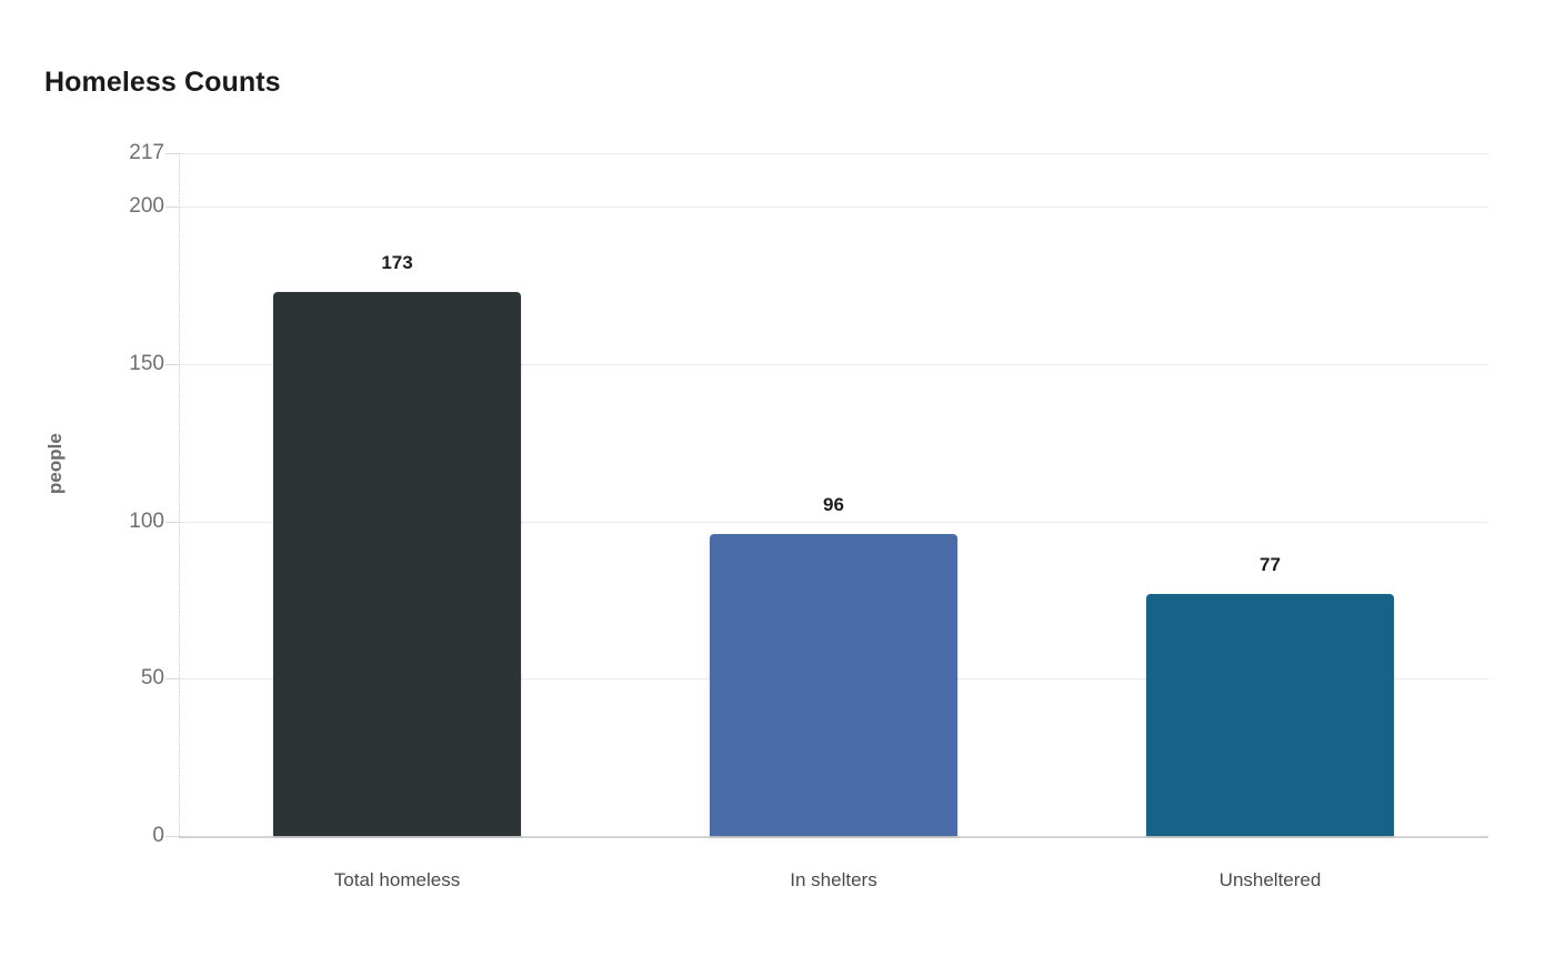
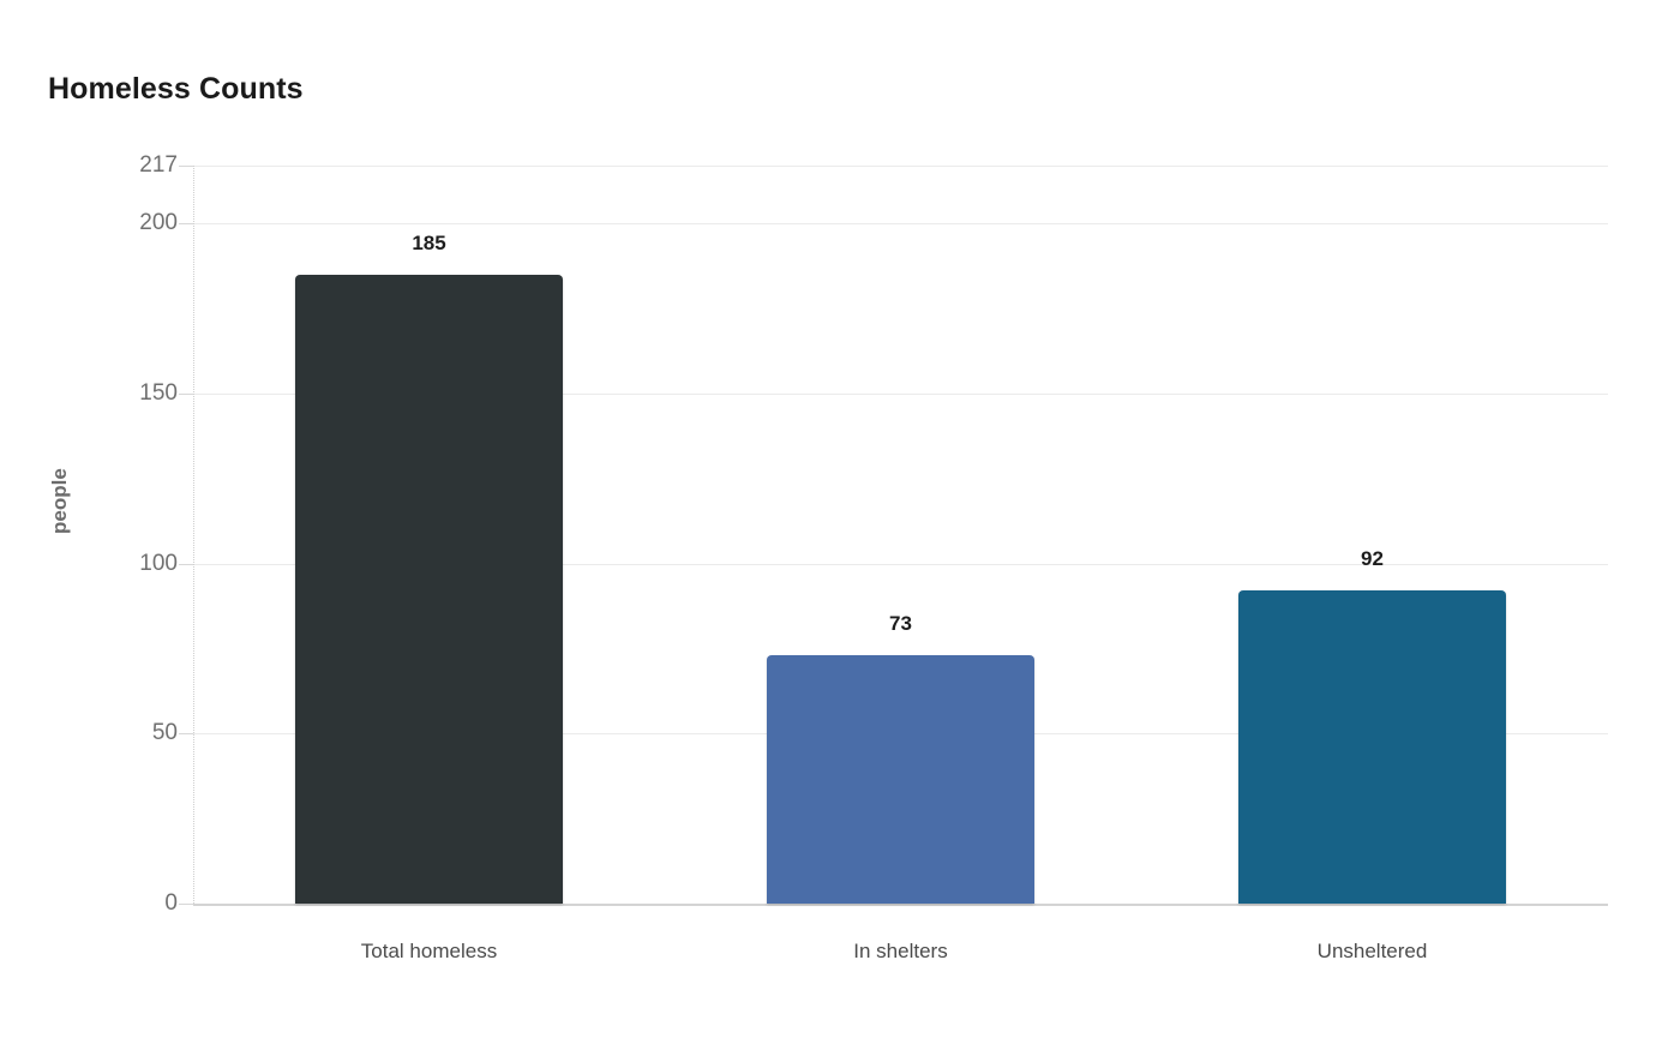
Total homeless: 173 -> 185
In shelters: 96 -> 73
Unsheltered: 77 -> 92
